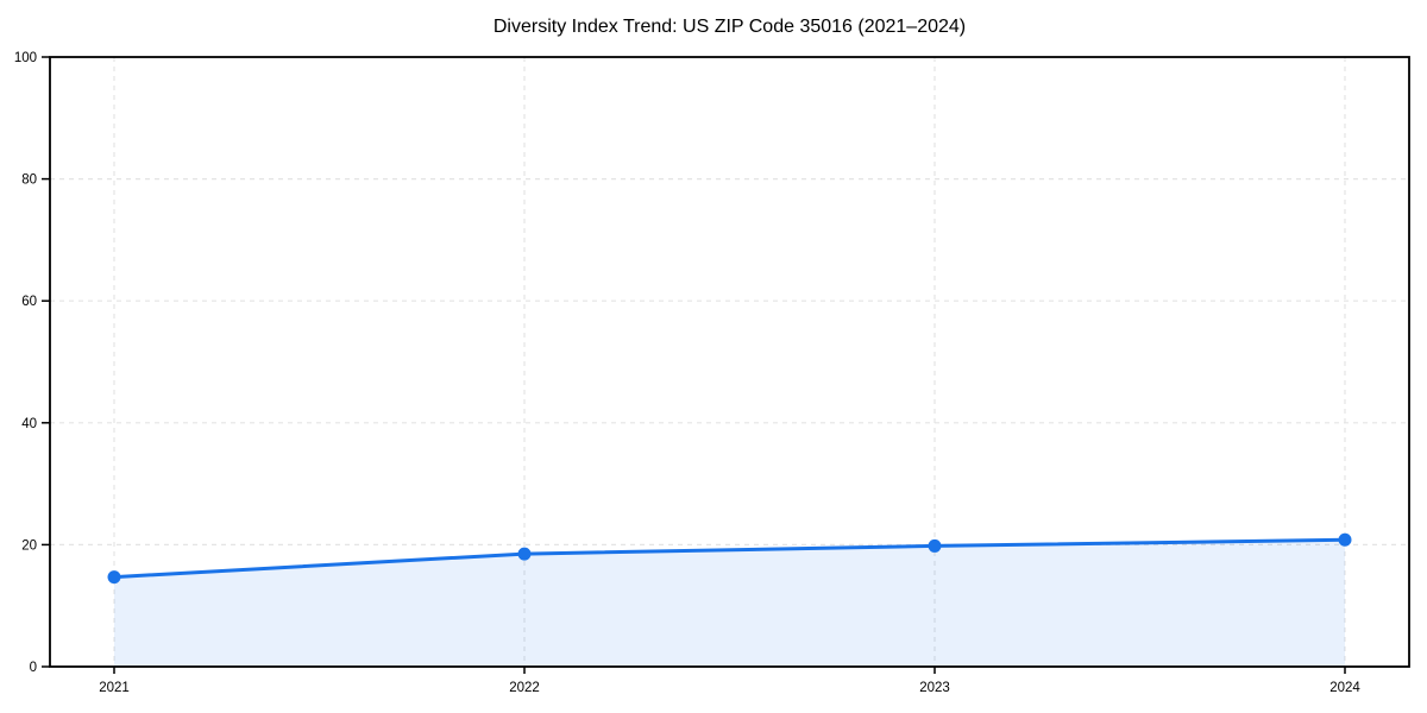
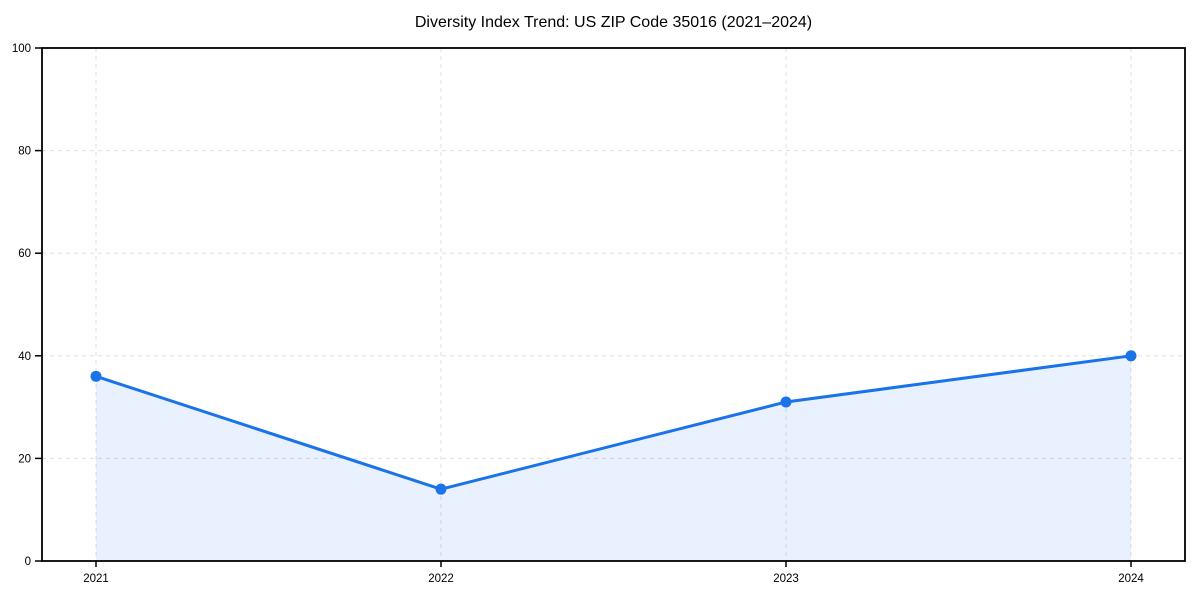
2021: 15 -> 36
2022: 18 -> 14
2023: 20 -> 31
2024: 21 -> 40
